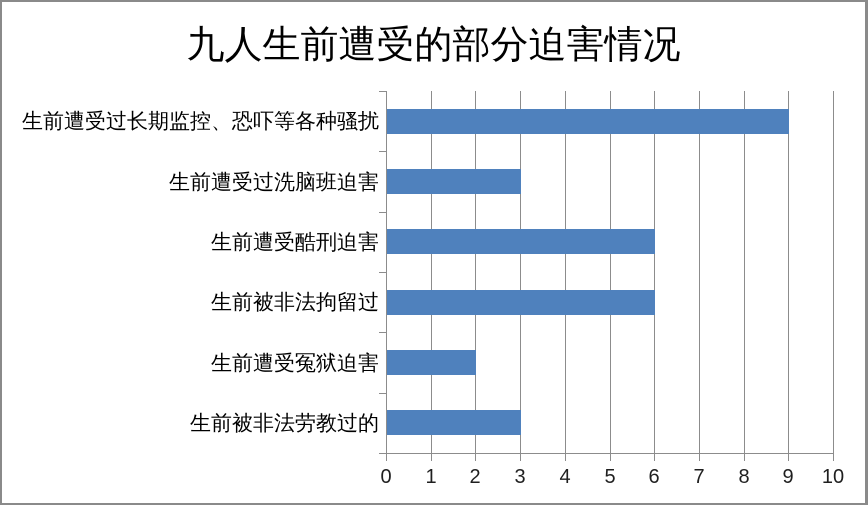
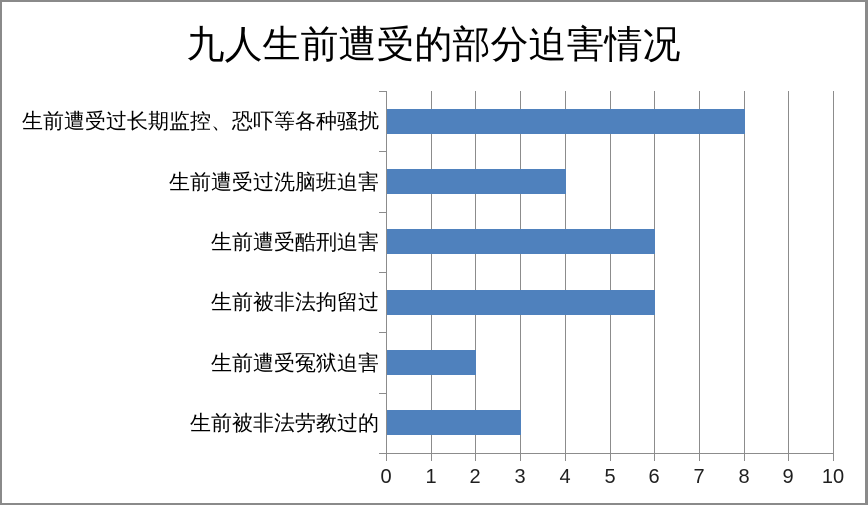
生前遭受过长期监控、恐吓等各种骚扰: 9 -> 8
生前遭受过洗脑班迫害: 3 -> 4
